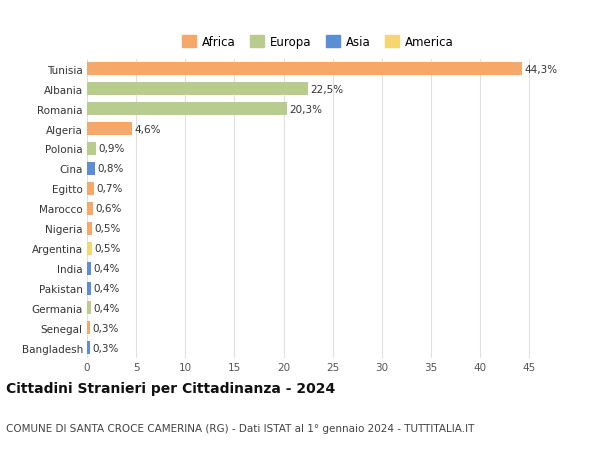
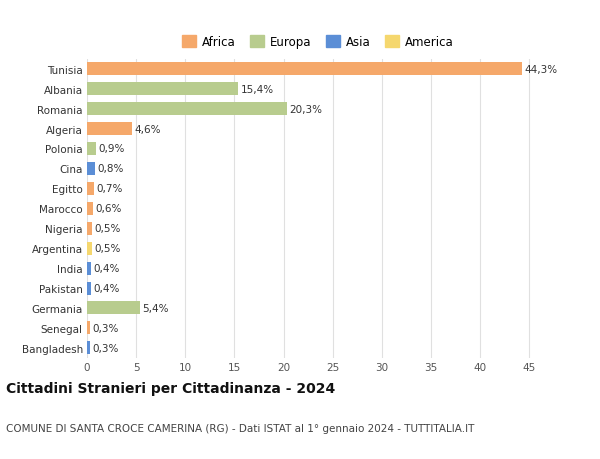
Albania: 22,5% -> 15,4%
Germania: 0,4% -> 5,4%
